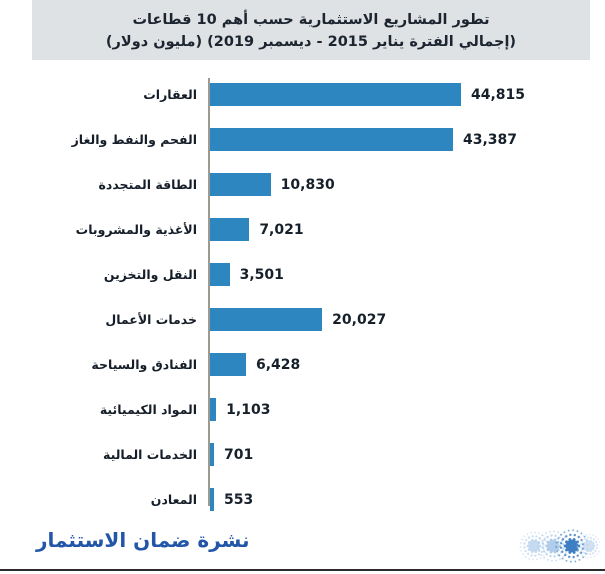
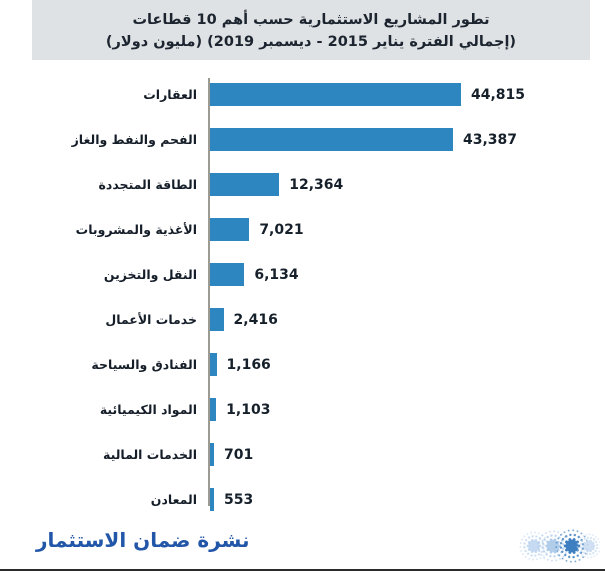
الطاقة المتجددة: 10,830 -> 12,364
النقل والتخزين: 3,501 -> 6,134
خدمات الأعمال: 20,027 -> 2,416
الفنادق والسياحة: 6,428 -> 1,166
